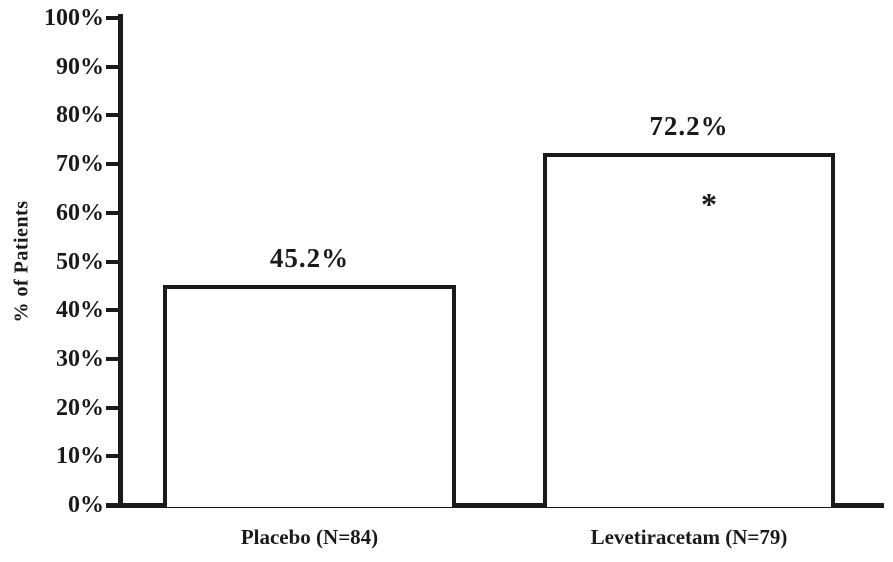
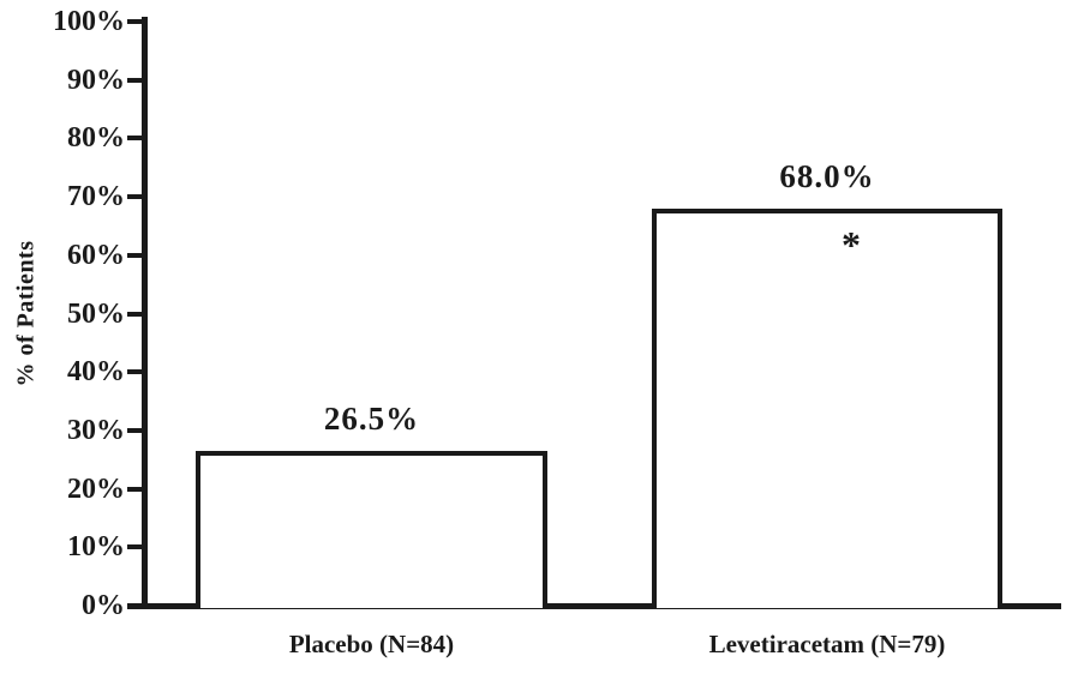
Placebo (N=84): 45.2% -> 26.5%
Levetiracetam (N=79): 72.2% -> 68.0%
